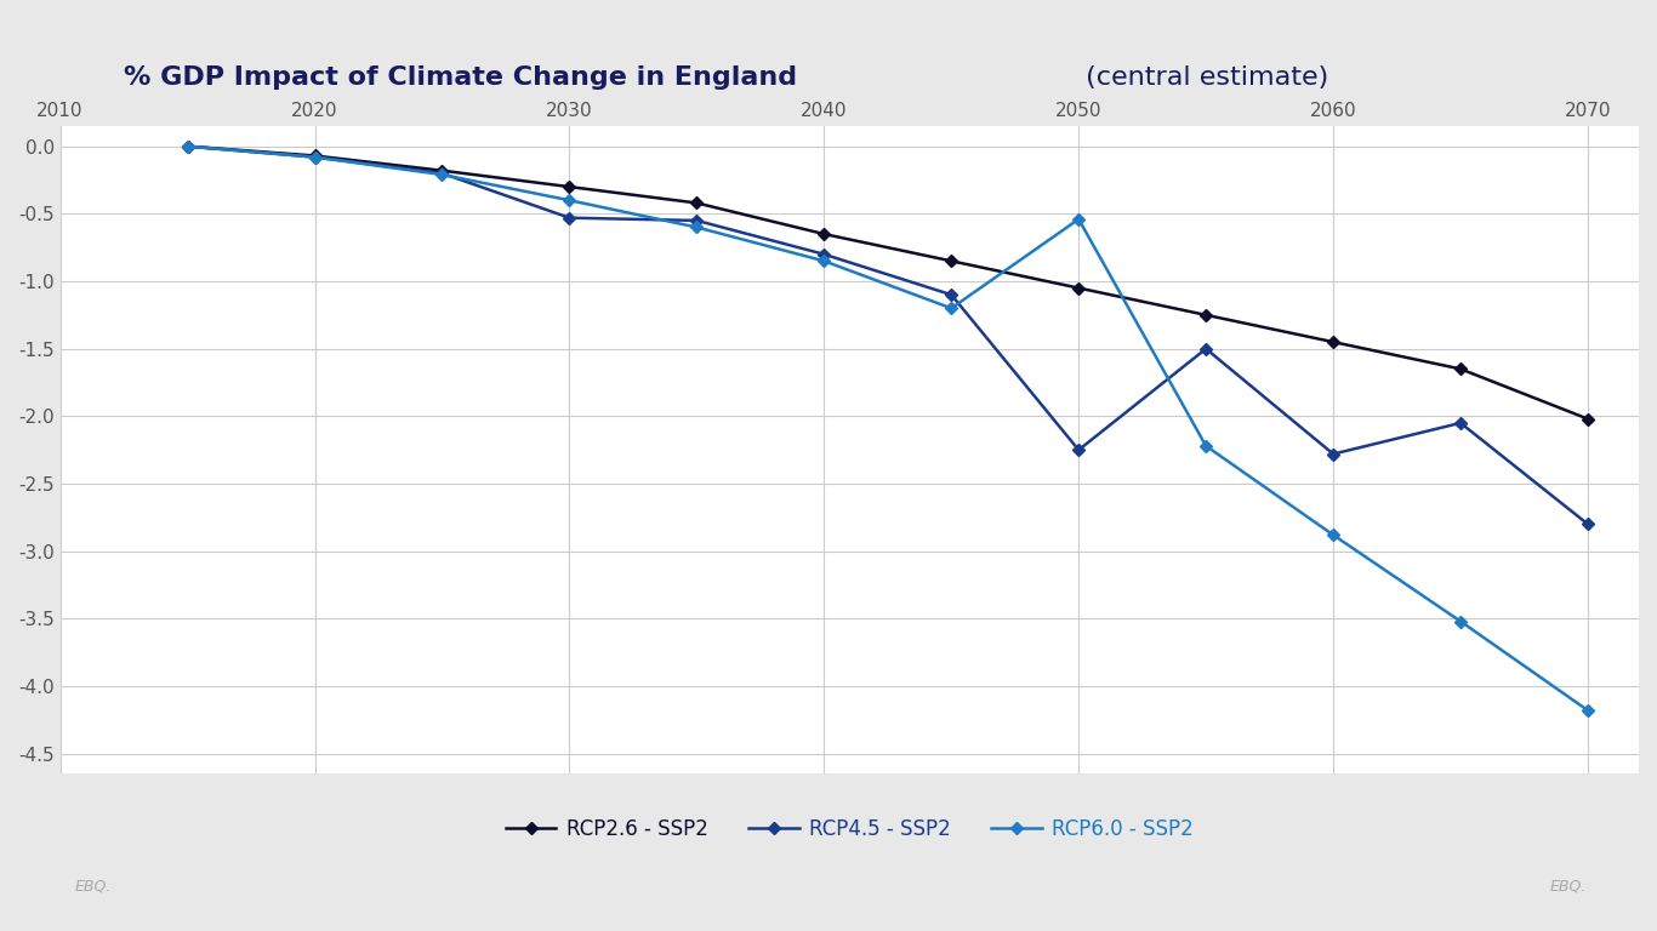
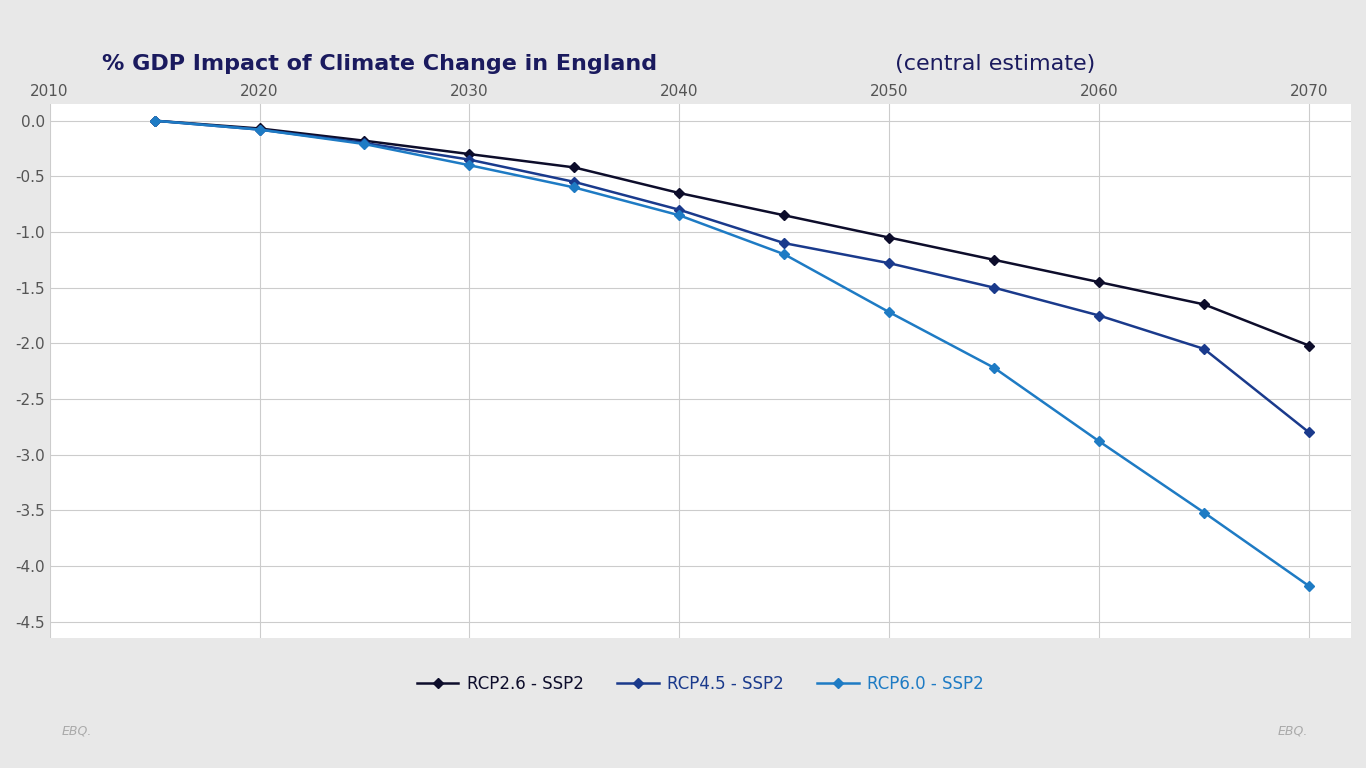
RCP4.5 - SSP2/2030: -0.53 -> -0.35
RCP4.5 - SSP2/2050: -2.25 -> -1.28
RCP6.0 - SSP2/2050: -0.54 -> -1.72
RCP4.5 - SSP2/2060: -2.28 -> -1.75
